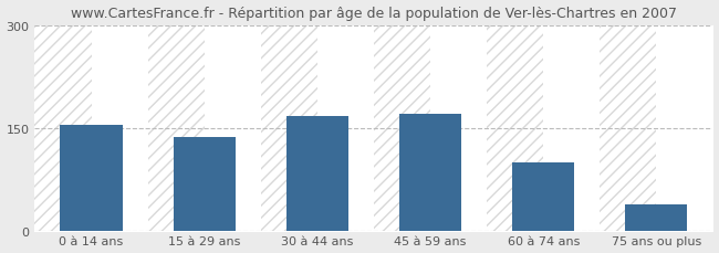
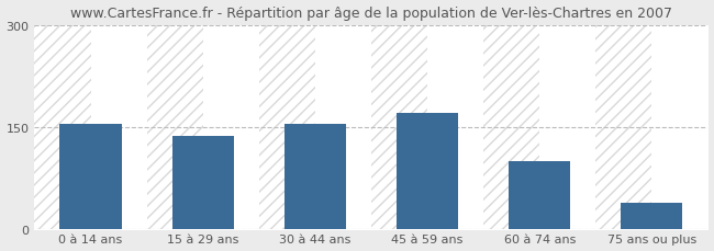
30 à 44 ans: 168 -> 154
